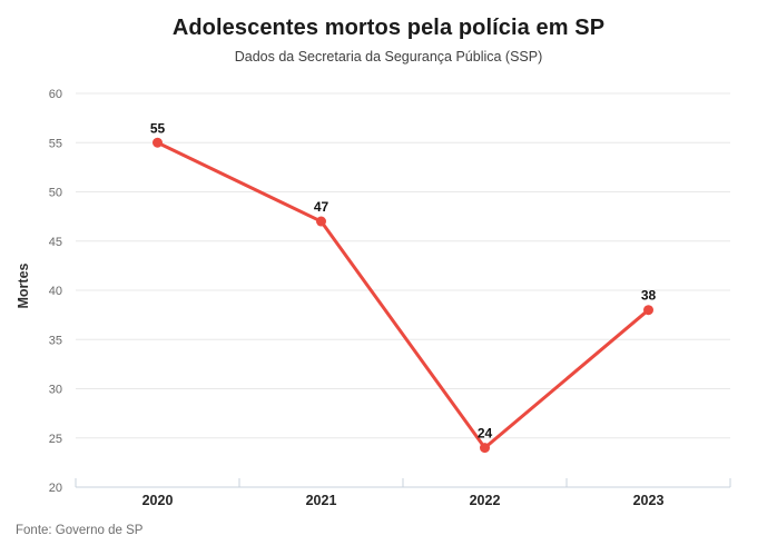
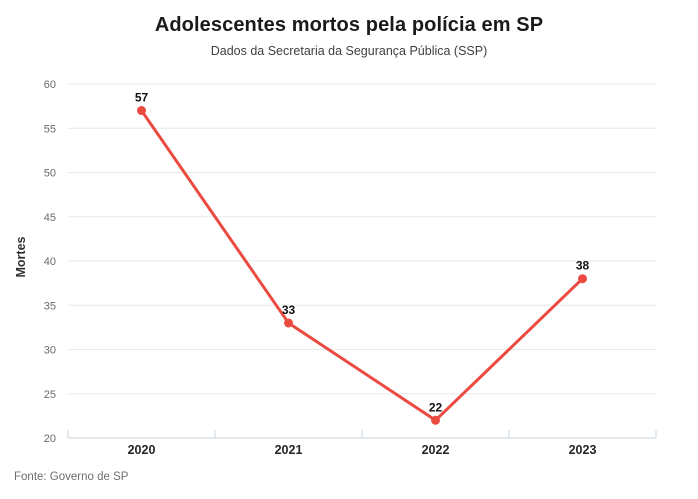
2020: 55 -> 57
2021: 47 -> 33
2022: 24 -> 22
